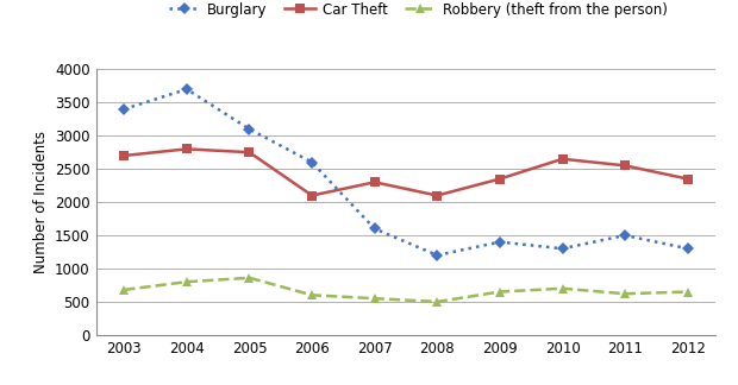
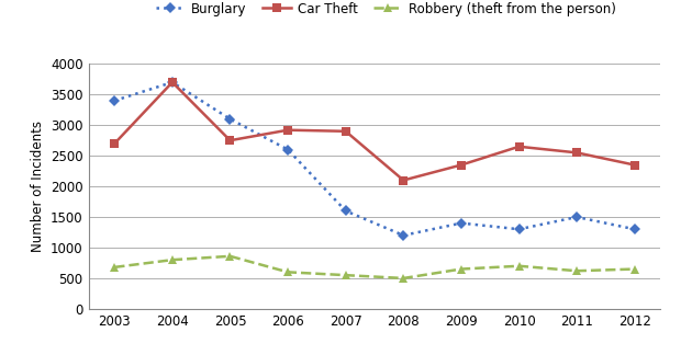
Car Theft/2004: 2800 -> 3700
Car Theft/2006: 2100 -> 2920
Car Theft/2007: 2300 -> 2900
